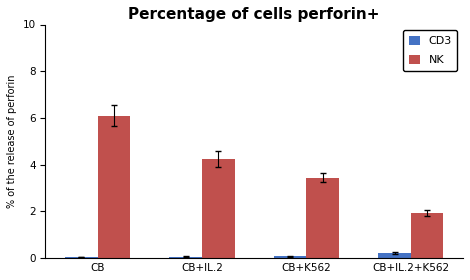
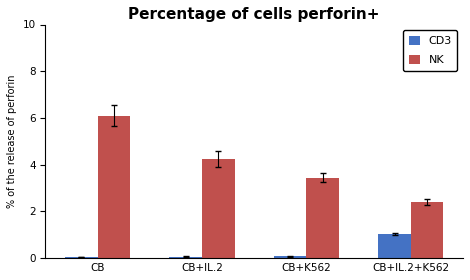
CD3/CB+IL.2+K562: 0.22 -> 1.05
NK/CB+IL.2+K562: 1.95 -> 2.40
